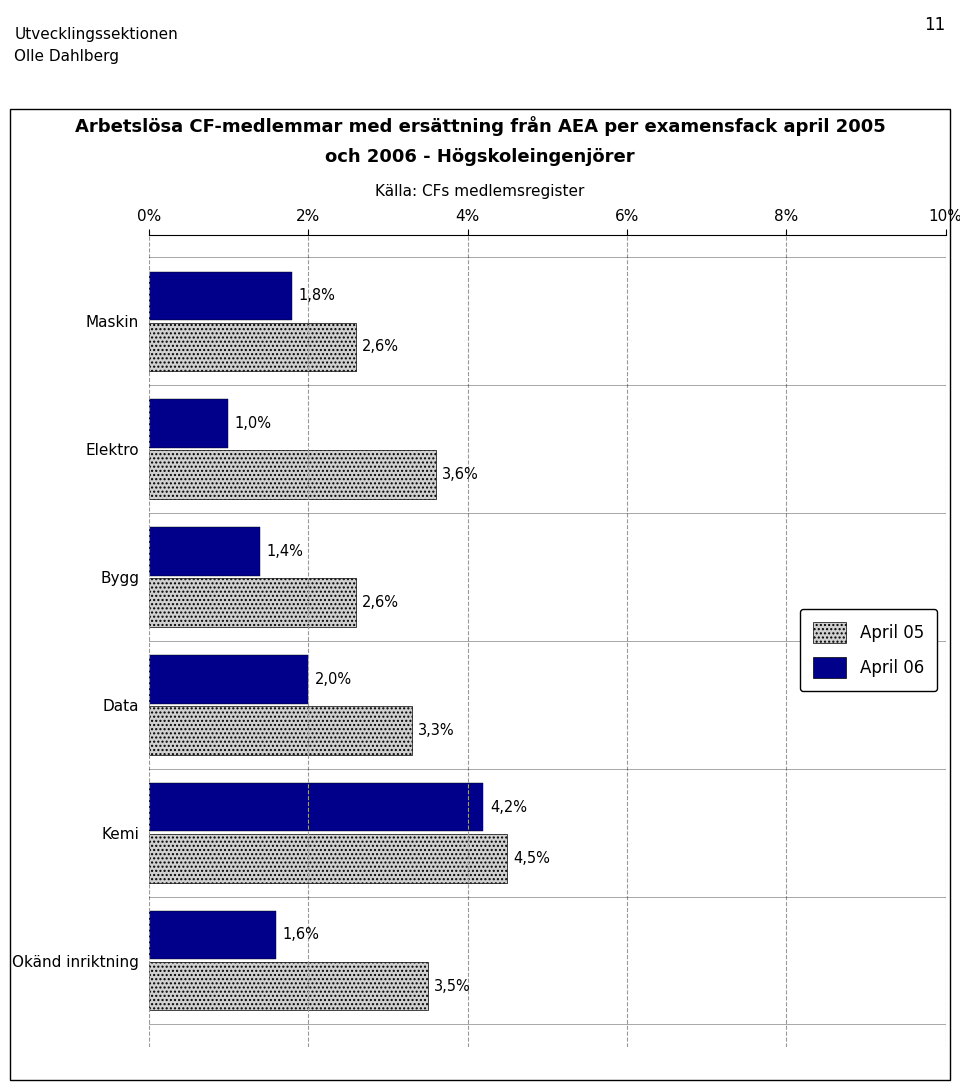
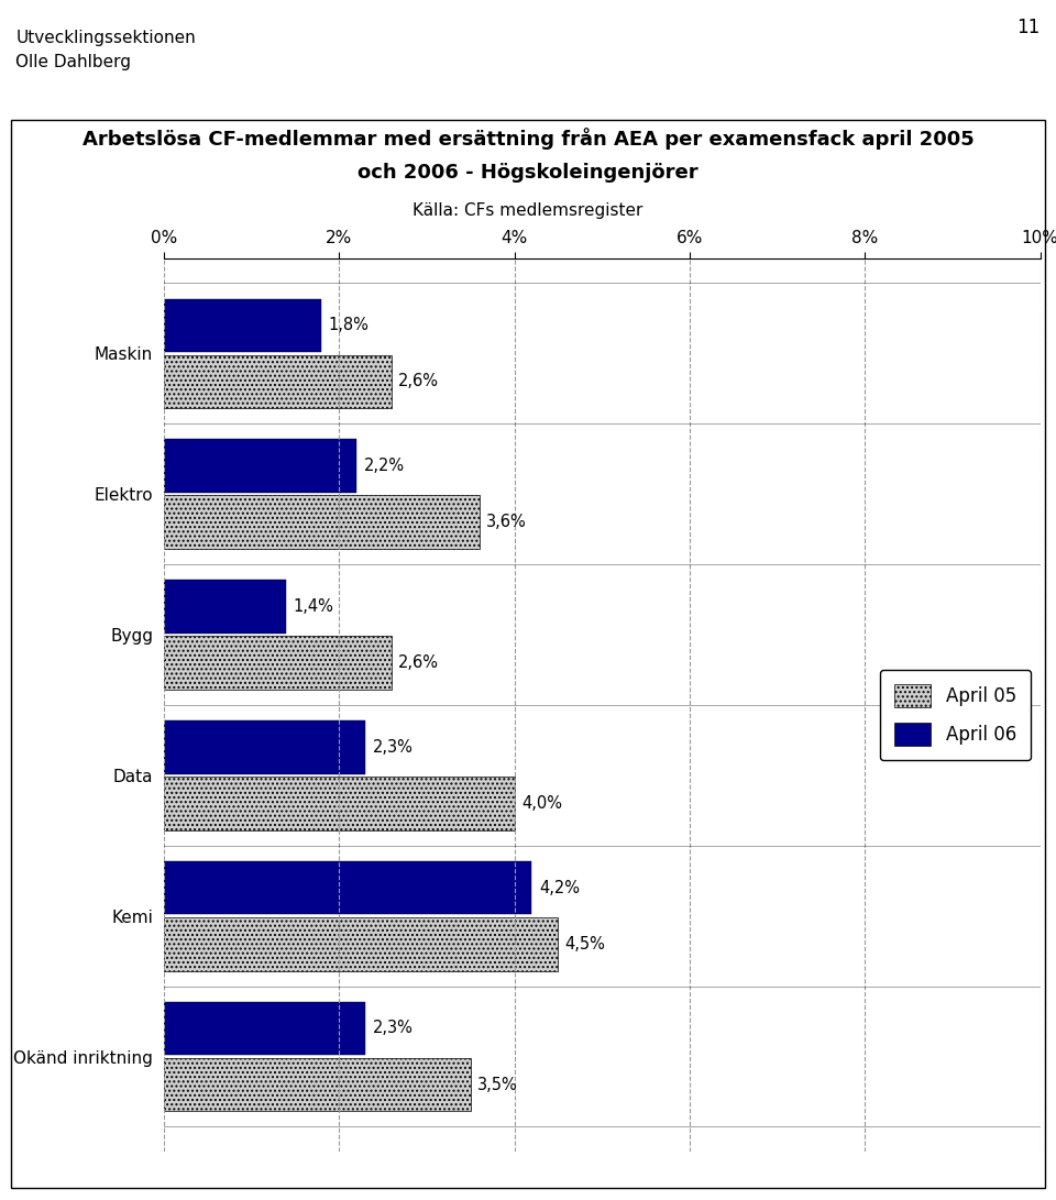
April 06/Elektro: 1,0% -> 2,2%
April 06/Data: 2,0% -> 2,3%
April 05/Data: 3,3% -> 4,0%
April 06/Okänd inriktning: 1,6% -> 2,3%
